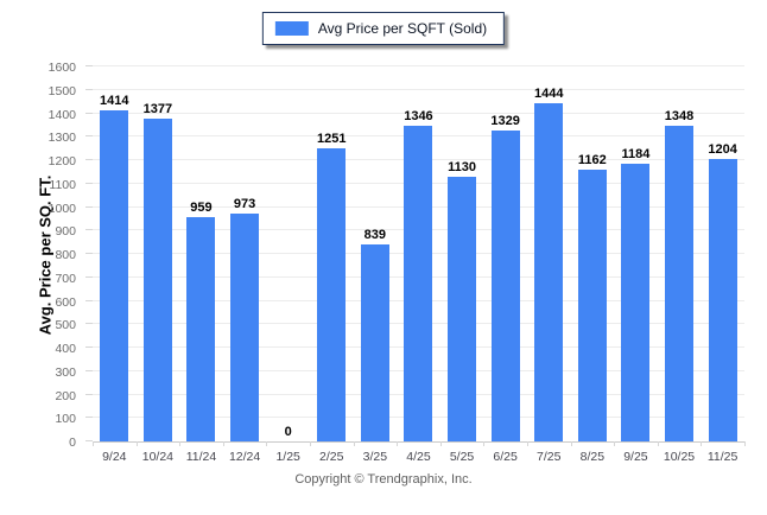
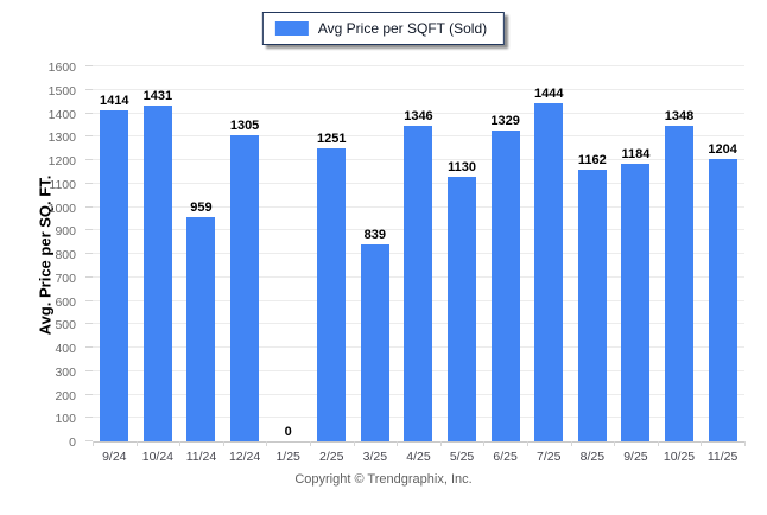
10/24: 1377 -> 1431
12/24: 973 -> 1305
